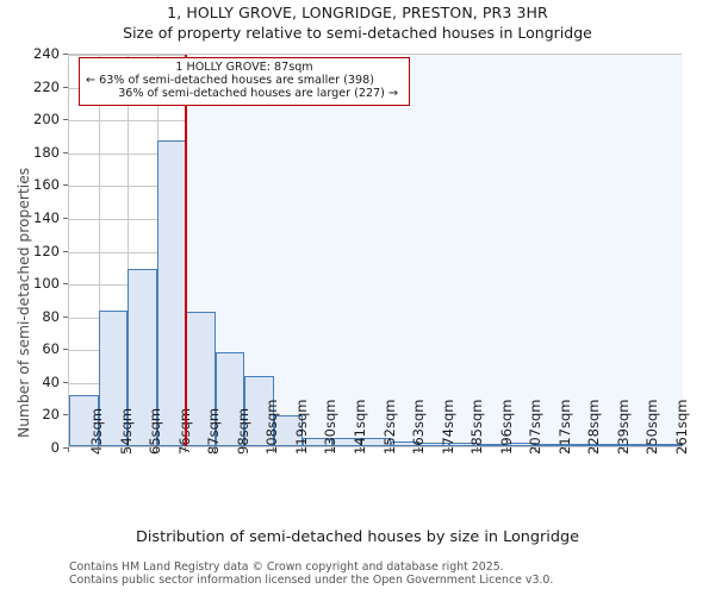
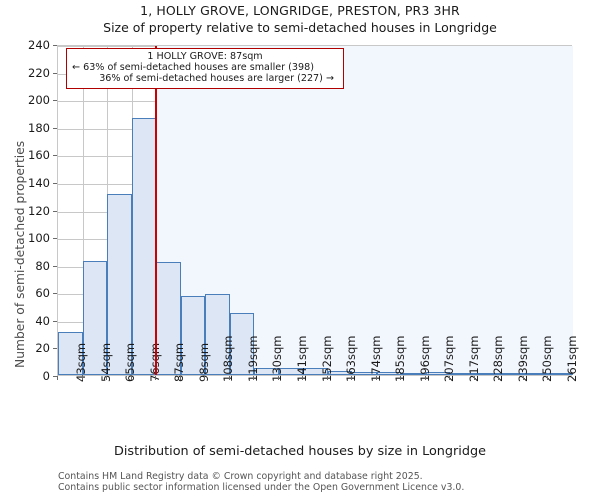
65sqm: 108 -> 131
108sqm: 43 -> 59
119sqm: 19 -> 45
